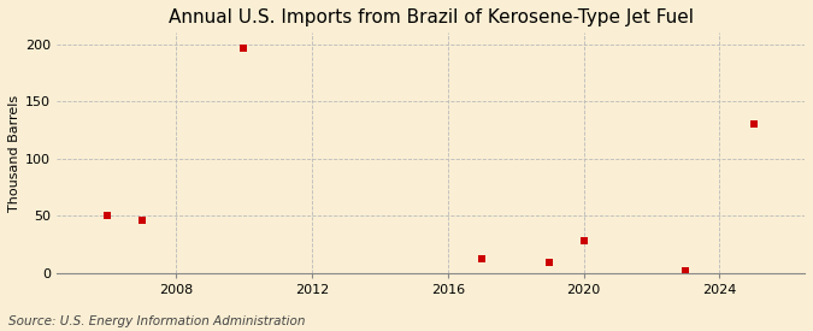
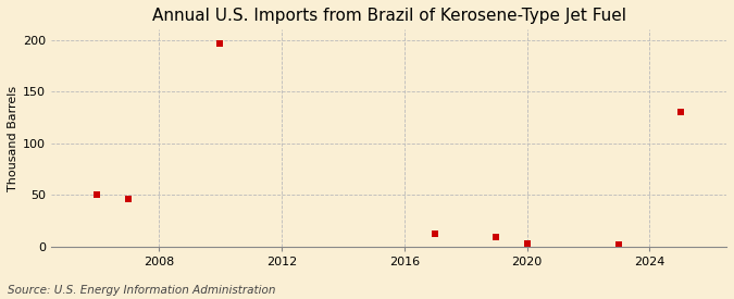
2020: 28 -> 3
